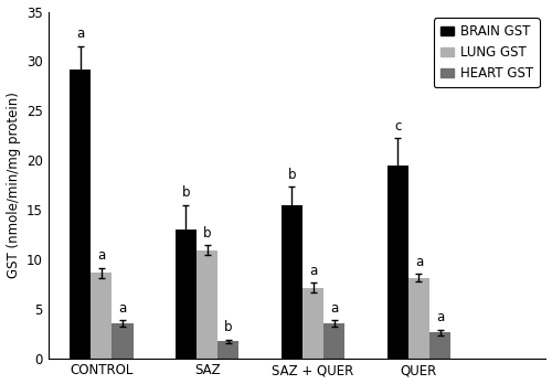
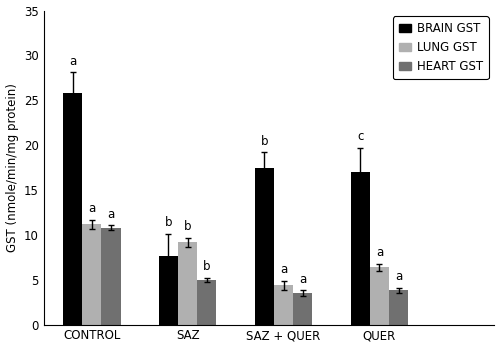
BRAIN GST/CONTROL: 29.2 -> 25.8
LUNG GST/CONTROL: 8.6 -> 11.2
HEART GST/CONTROL: 3.5 -> 10.8
BRAIN GST/SAZ: 13.0 -> 7.6
LUNG GST/SAZ: 10.9 -> 9.2
HEART GST/SAZ: 1.7 -> 5.0
BRAIN GST/SAZ + QUER: 15.5 -> 17.4
LUNG GST/SAZ + QUER: 7.1 -> 4.4
BRAIN GST/QUER: 19.5 -> 17.0
LUNG GST/QUER: 8.1 -> 6.4
HEART GST/QUER: 2.6 -> 3.8
